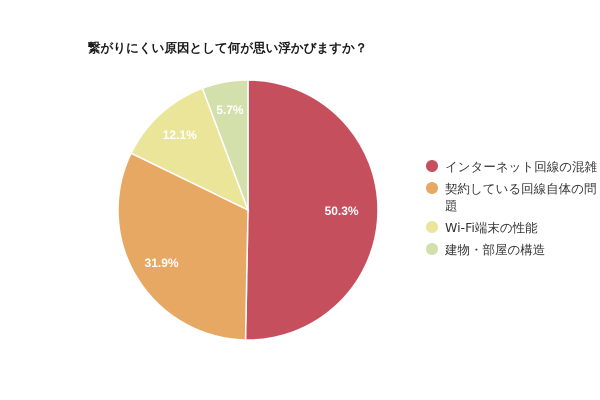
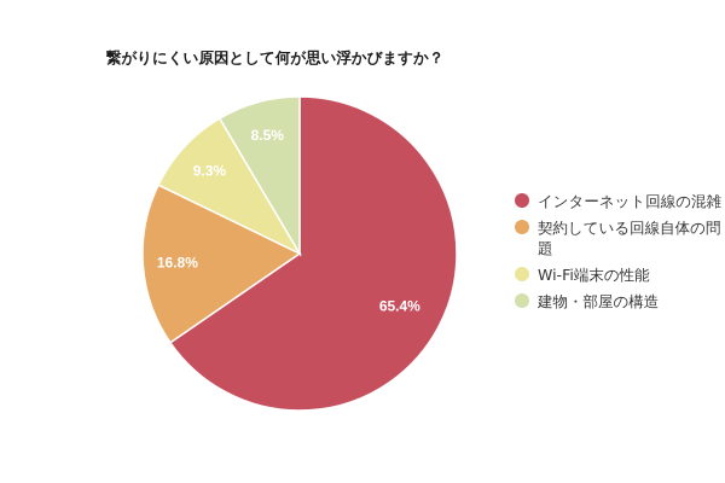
インターネット回線の混雑: 50.3% -> 65.4%
契約している回線自体の問題: 31.9% -> 16.8%
Wi-Fi端末の性能: 12.1% -> 9.3%
建物・部屋の構造: 5.7% -> 8.5%
